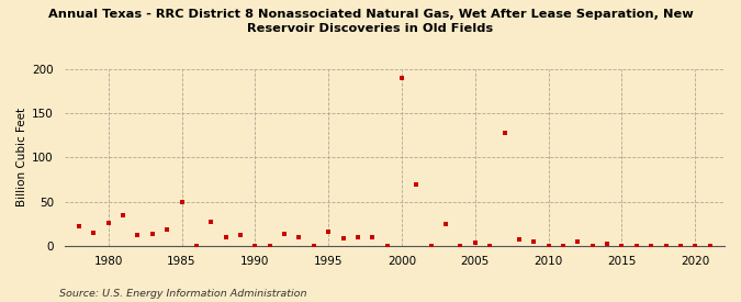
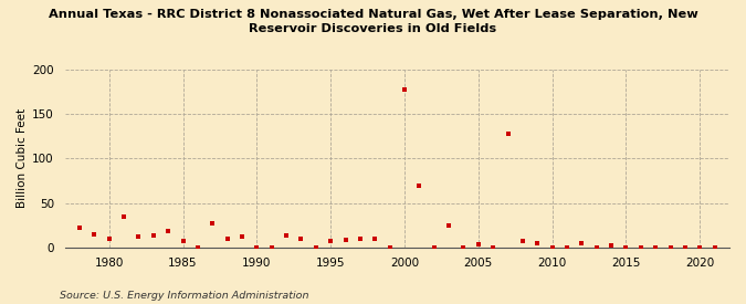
1980: 26 -> 10
1985: 50 -> 7
1995: 16 -> 7
2000: 190 -> 178
